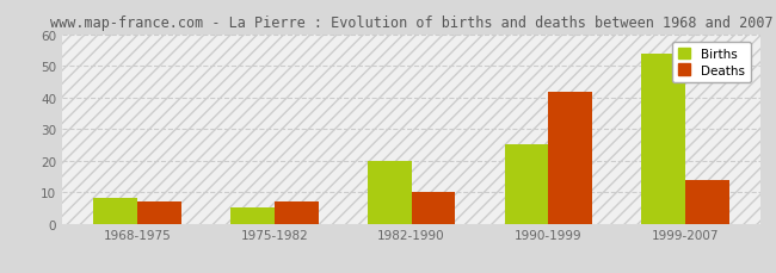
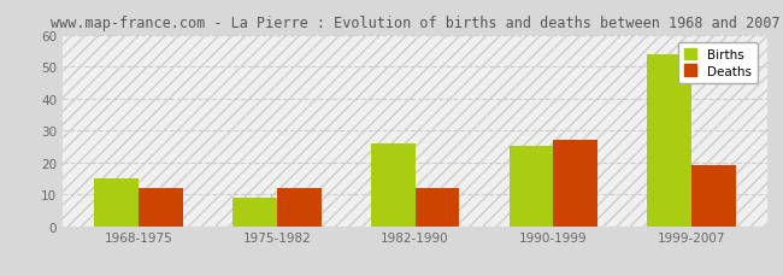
Births/1968-1975: 8 -> 15
Deaths/1968-1975: 7 -> 12
Births/1975-1982: 5 -> 9
Deaths/1975-1982: 7 -> 12
Births/1982-1990: 20 -> 26
Deaths/1982-1990: 10 -> 12
Deaths/1990-1999: 42 -> 27
Deaths/1999-2007: 14 -> 19
